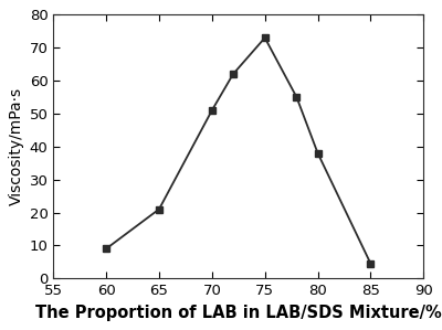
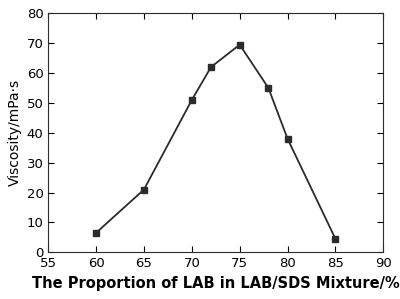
60: 9.0 -> 6.5
75: 73.0 -> 69.5
